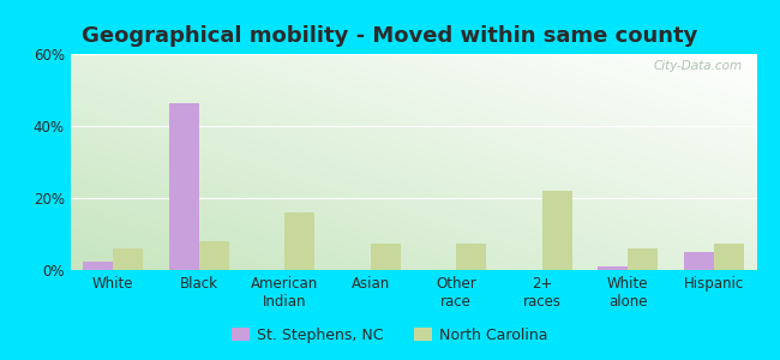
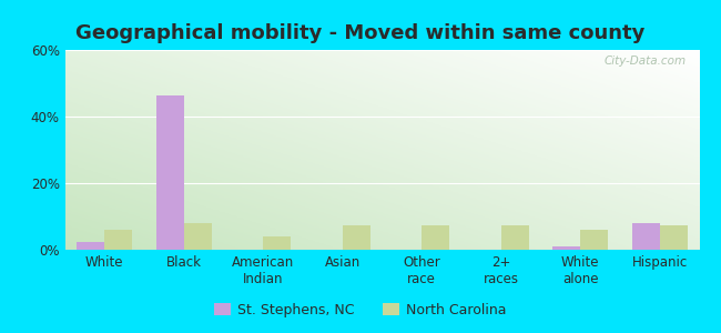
North Carolina/American Indian: 16.0% -> 4.0%
North Carolina/2+ races: 22.0% -> 7.5%
St. Stephens, NC/Hispanic: 5.0% -> 8.0%
